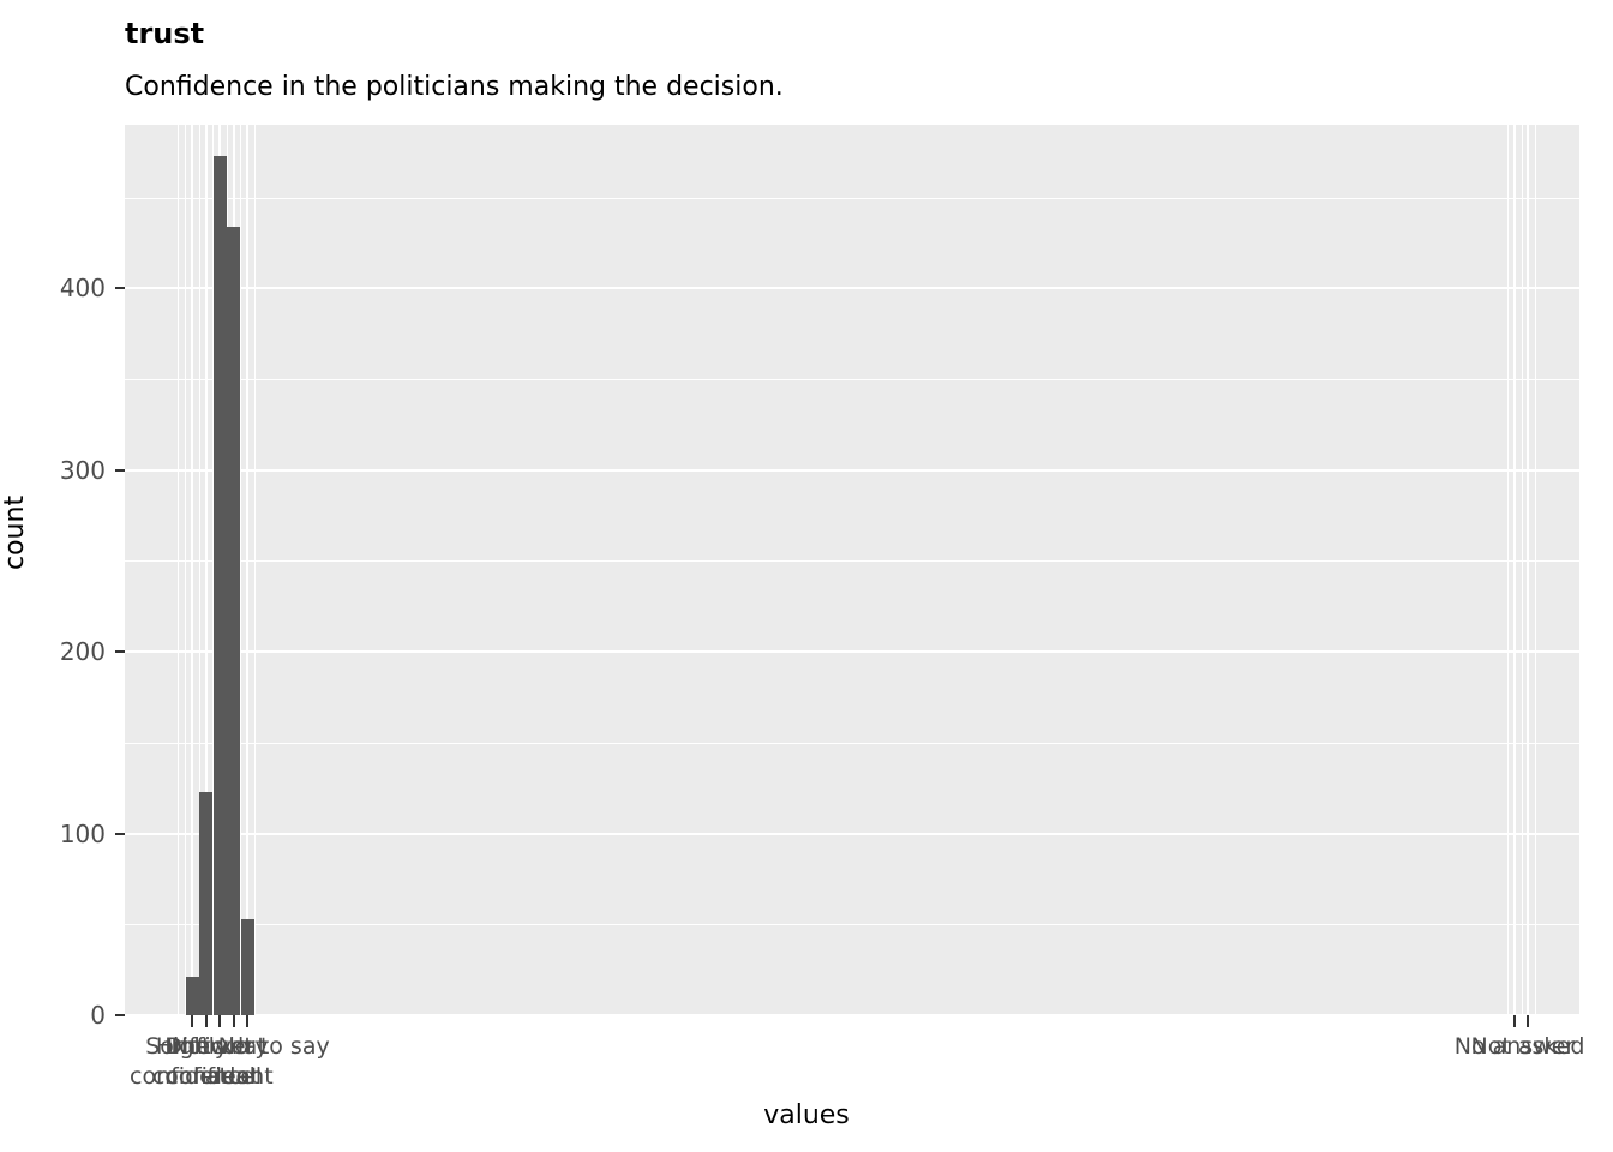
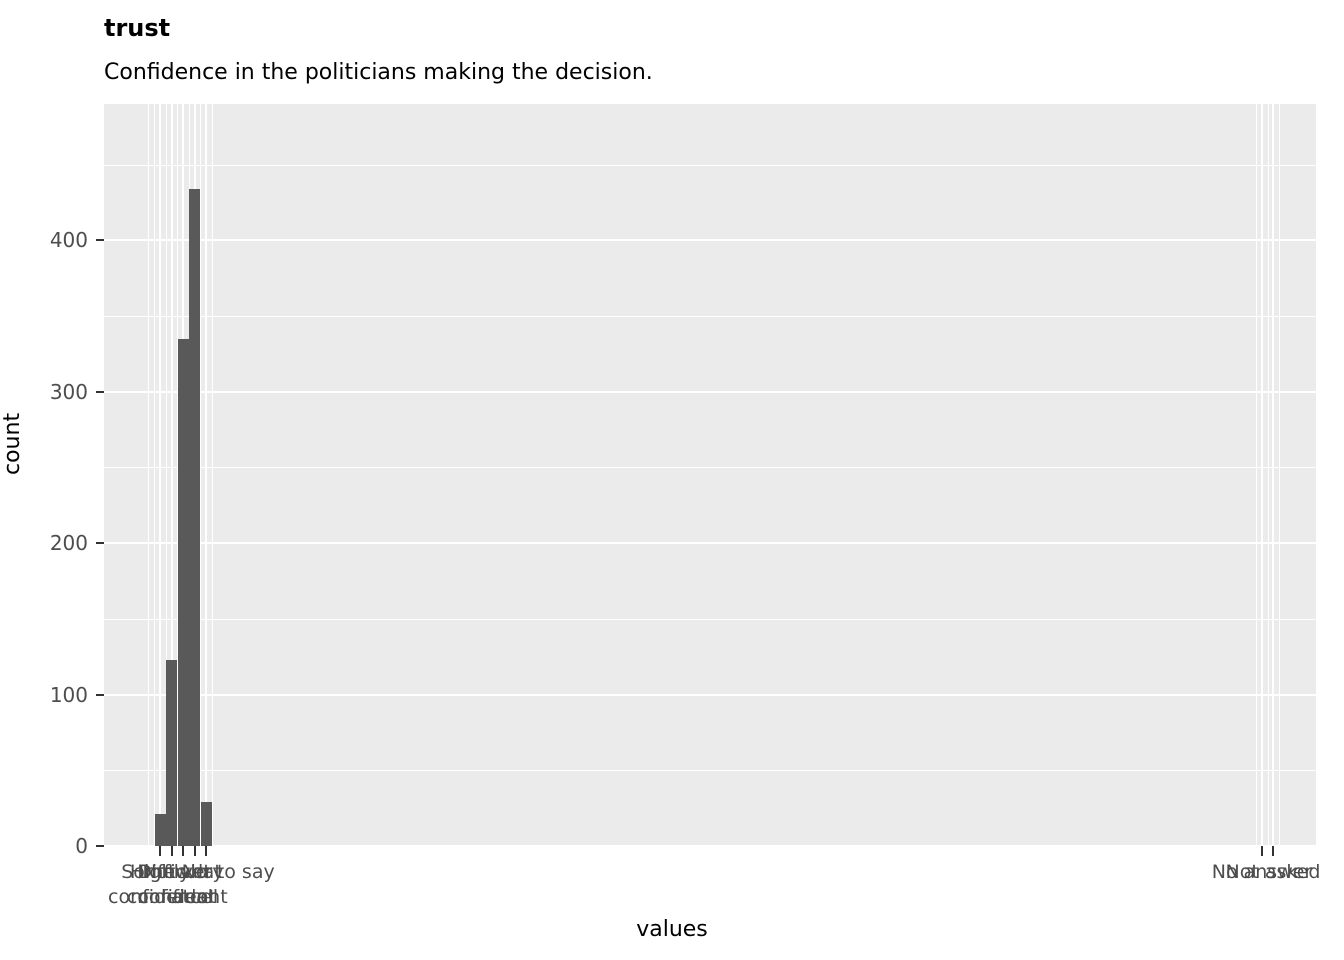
Not very confident: 473 -> 335
Difficult to say: 53 -> 29
